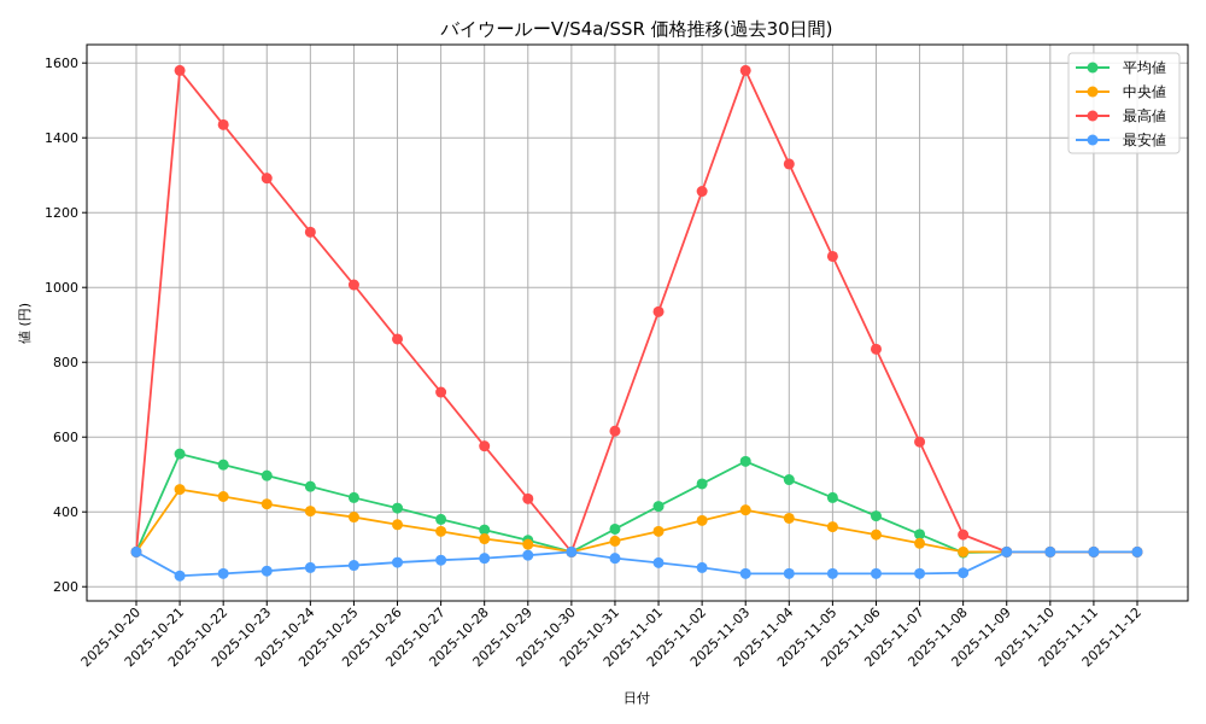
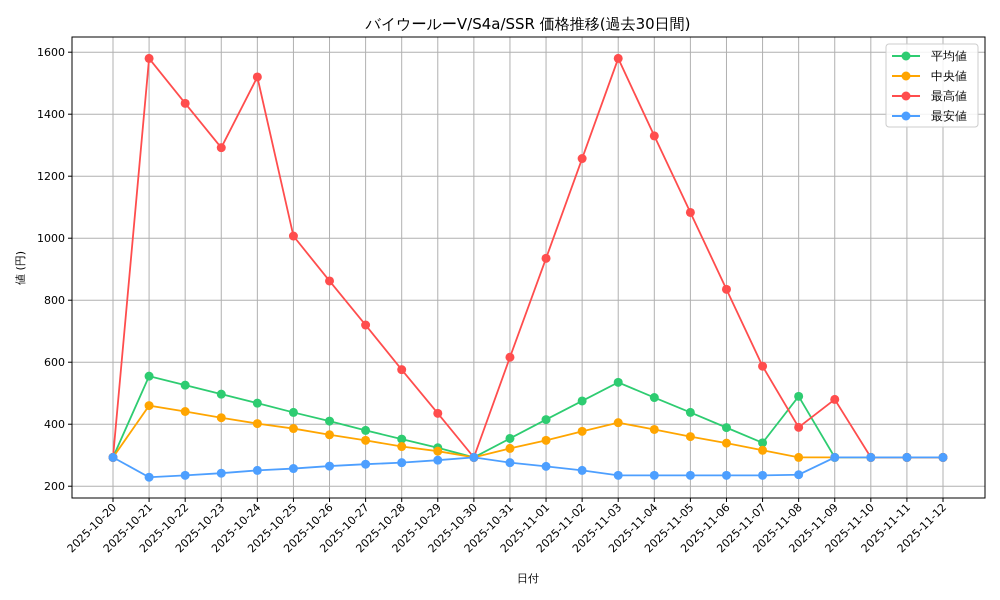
最高値/2025-10-24: 1150 -> 1520
平均値/2025-11-08: 290 -> 490
最高値/2025-11-08: 340 -> 390
最高値/2025-11-09: 290 -> 480
